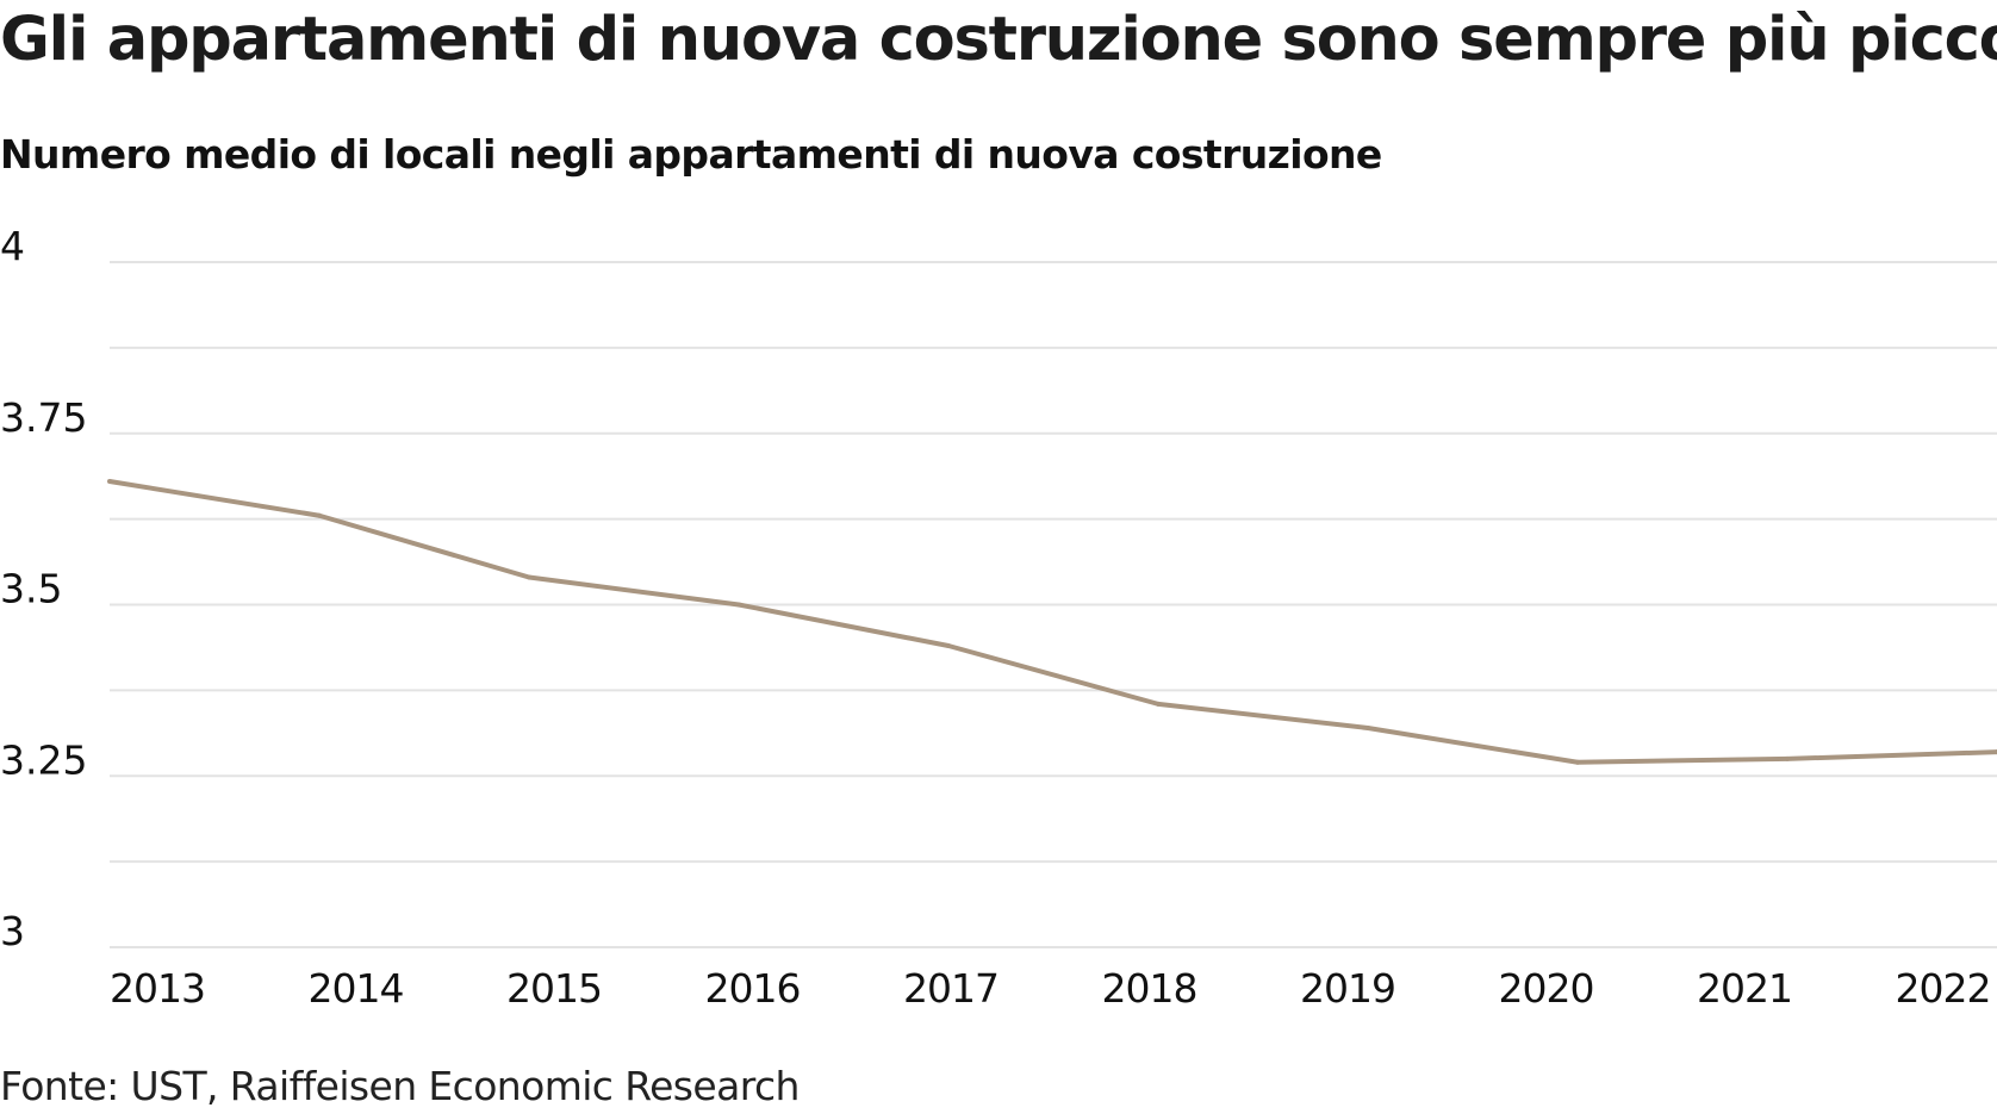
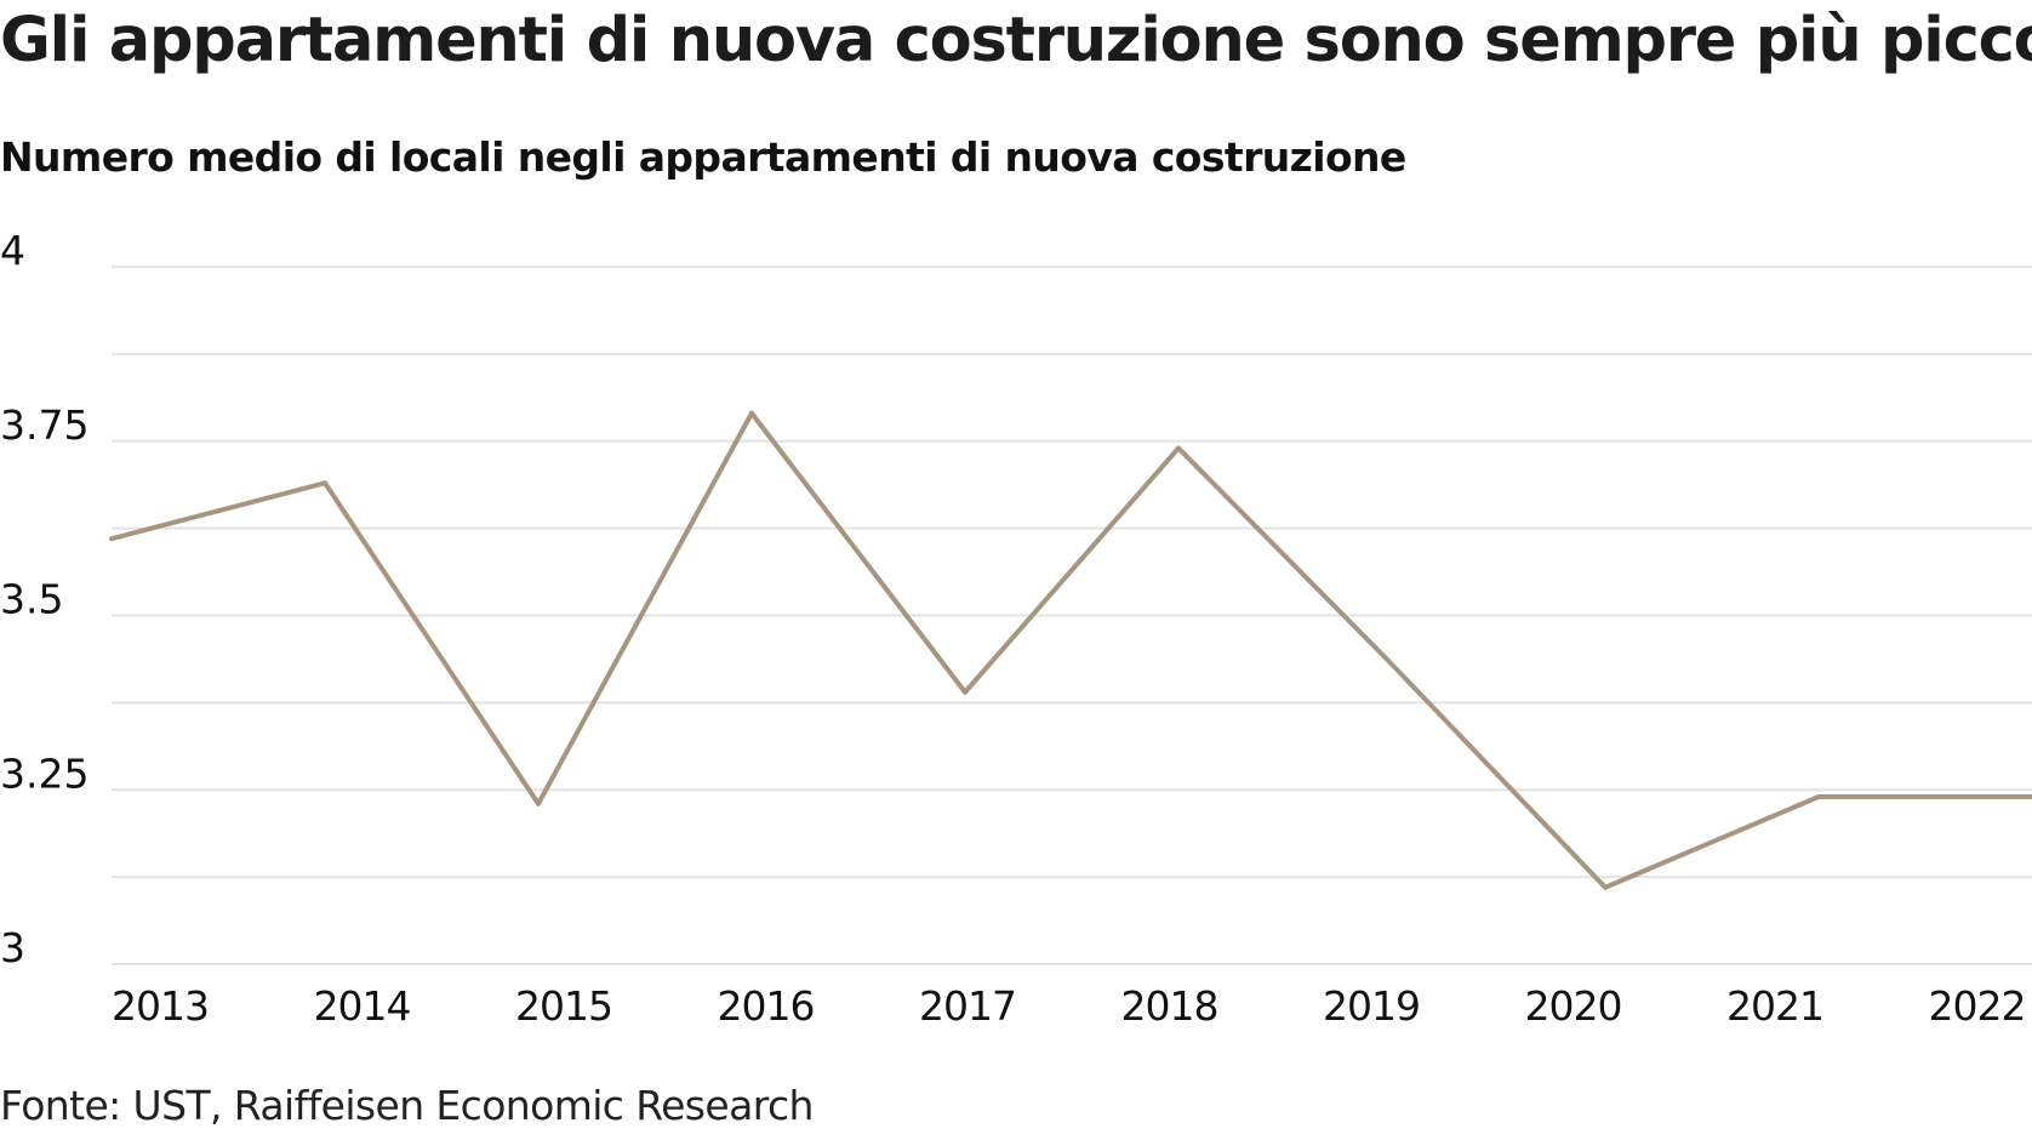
2013: 3.68 -> 3.61
2014: 3.63 -> 3.69
2015: 3.54 -> 3.23
2016: 3.50 -> 3.79
2017: 3.44 -> 3.39
2018: 3.35 -> 3.74
2019: 3.32 -> 3.43
2020: 3.27 -> 3.11
2021: 3.27 -> 3.24
2022: 3.29 -> 3.24
